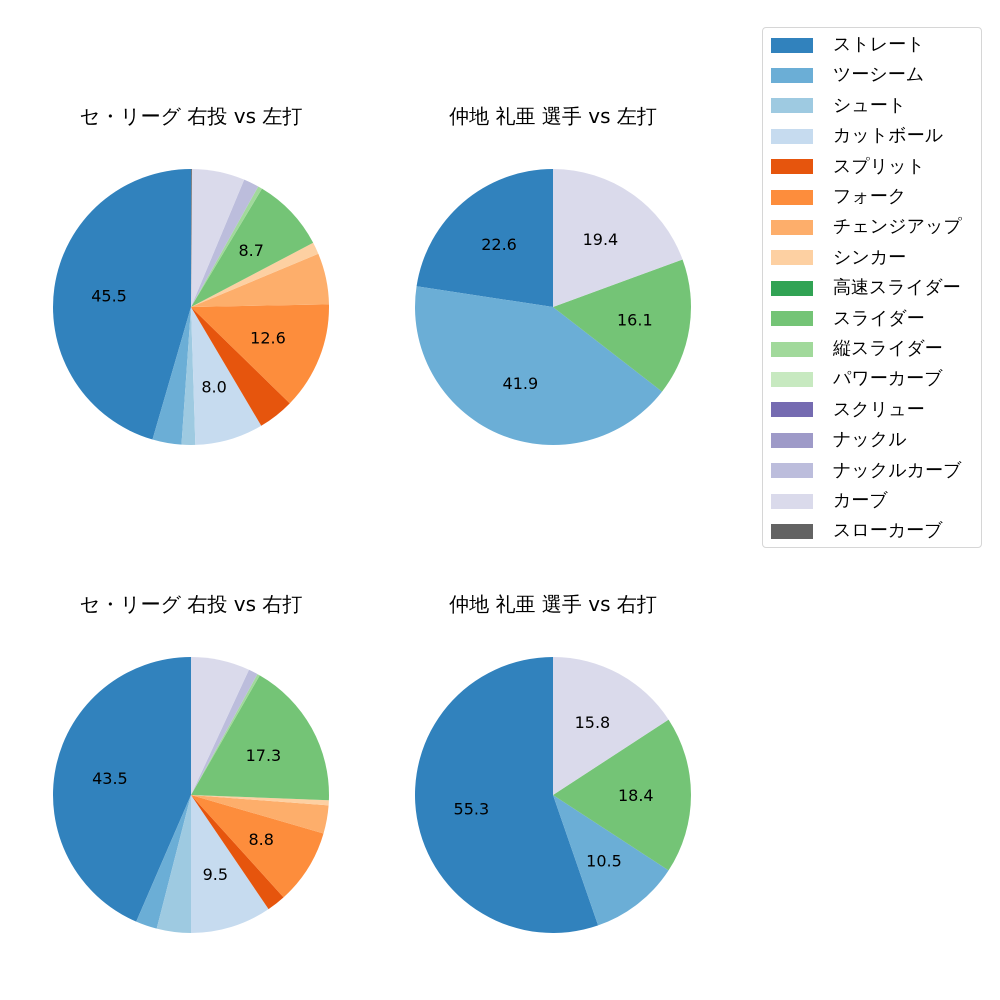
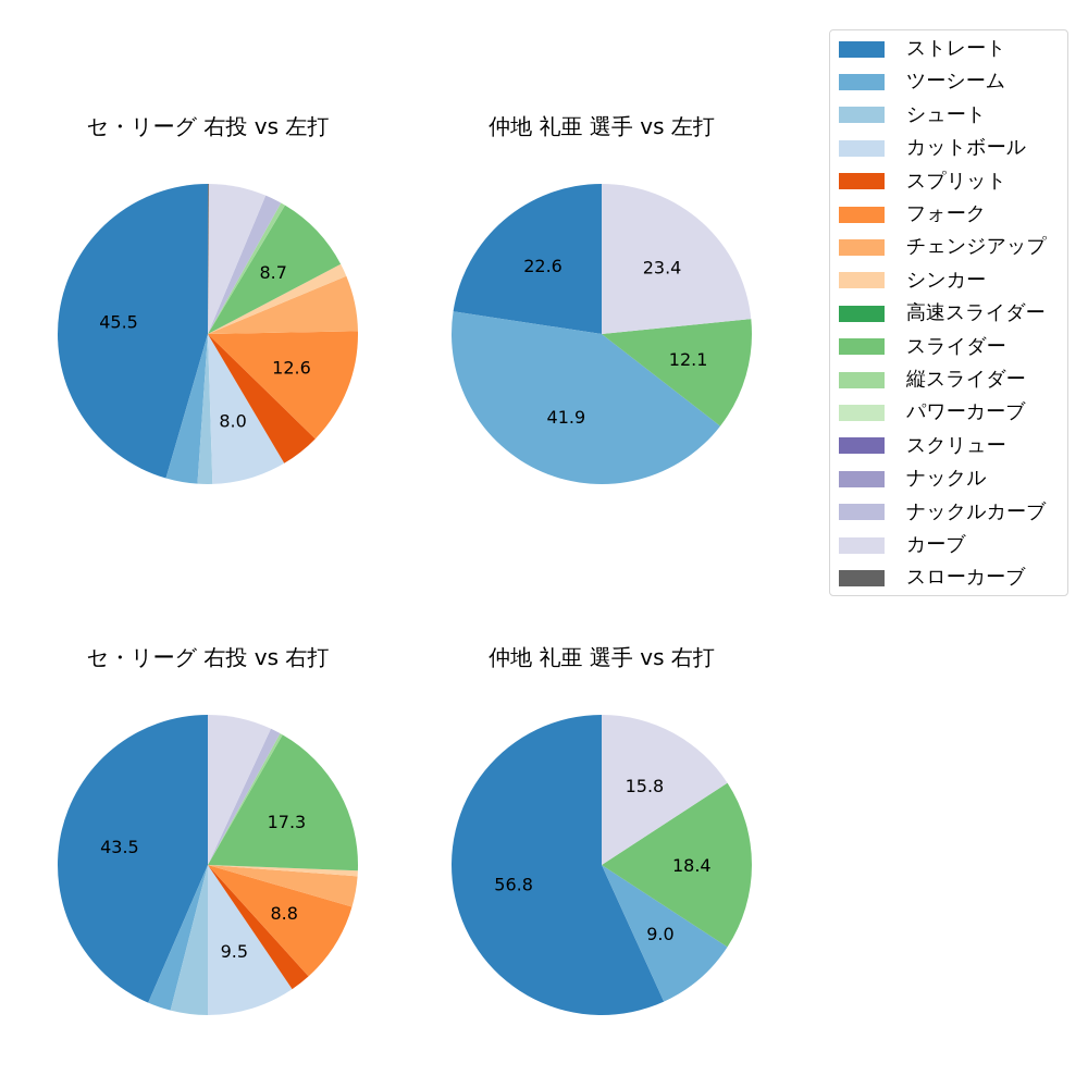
仲地 礼亜 選手 vs 左打/スライダー: 16.1 -> 12.1
仲地 礼亜 選手 vs 左打/カーブ: 19.4 -> 23.4
仲地 礼亜 選手 vs 右打/ストレート: 55.3 -> 56.8
仲地 礼亜 選手 vs 右打/ツーシーム: 10.5 -> 9.0
